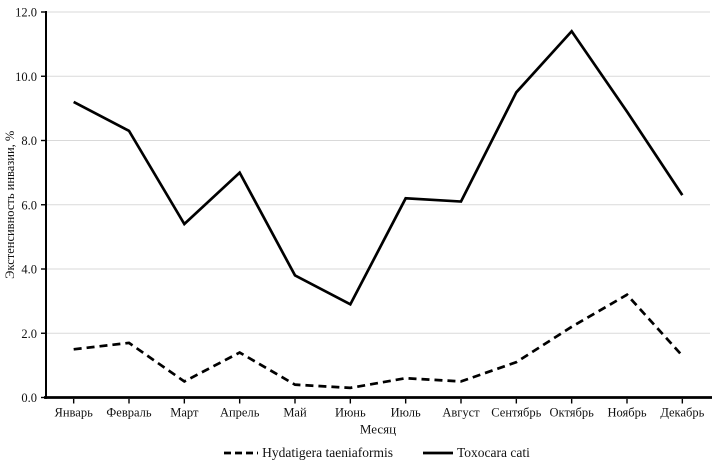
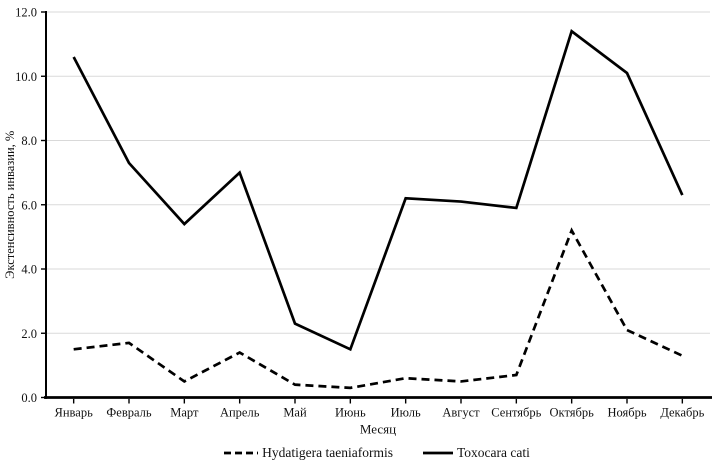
Toxocara cati/Январь: 9.2 -> 10.6
Toxocara cati/Февраль: 8.3 -> 7.3
Toxocara cati/Май: 3.8 -> 2.3
Toxocara cati/Июнь: 2.9 -> 1.5
Hydatigera taeniaformis/Сентябрь: 1.1 -> 0.7
Toxocara cati/Сентябрь: 9.5 -> 5.9
Hydatigera taeniaformis/Октябрь: 2.2 -> 5.2
Hydatigera taeniaformis/Ноябрь: 3.2 -> 2.1
Toxocara cati/Ноябрь: 8.9 -> 10.1
